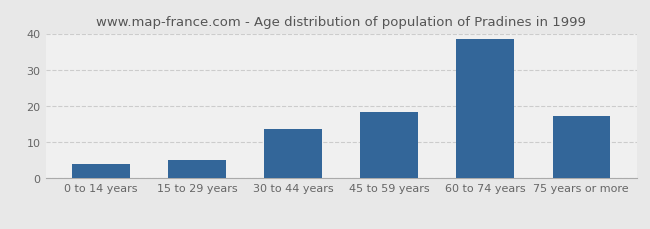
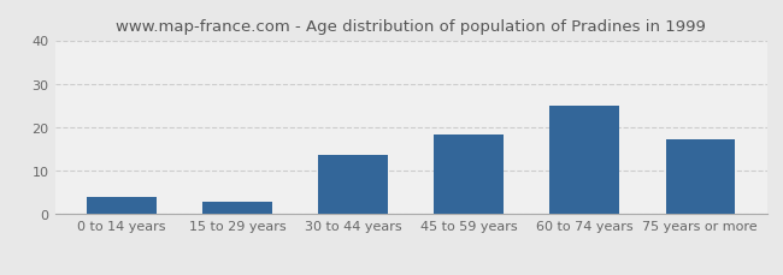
15 to 29 years: 5.0 -> 3.0
60 to 74 years: 38.5 -> 25.0
